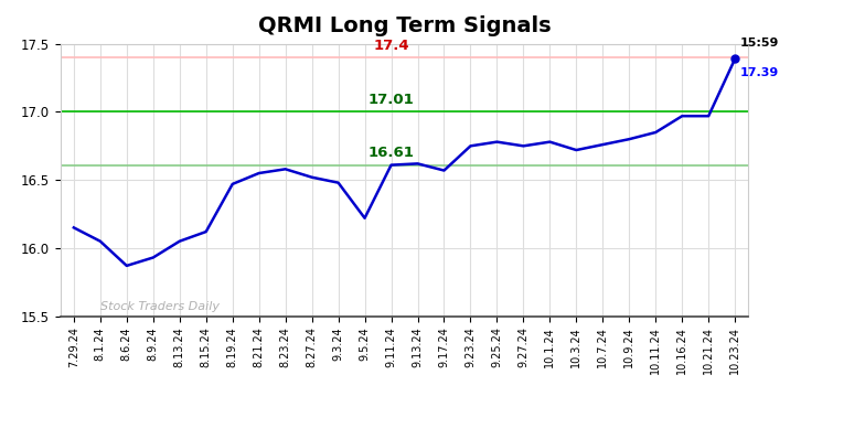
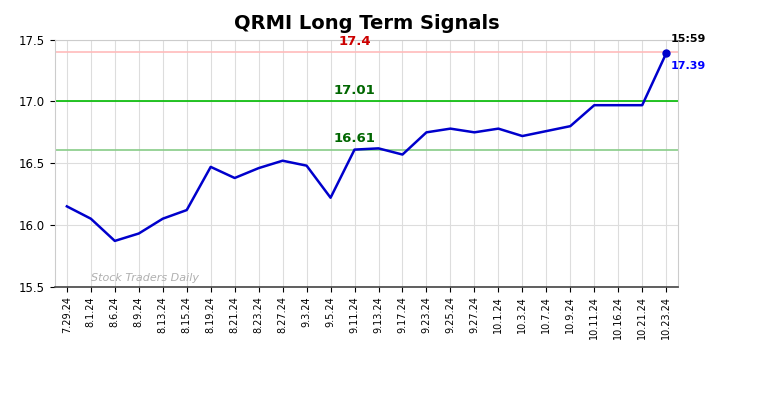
8.21.24: 16.55 -> 16.38
8.23.24: 16.58 -> 16.46
10.11.24: 16.85 -> 16.97
